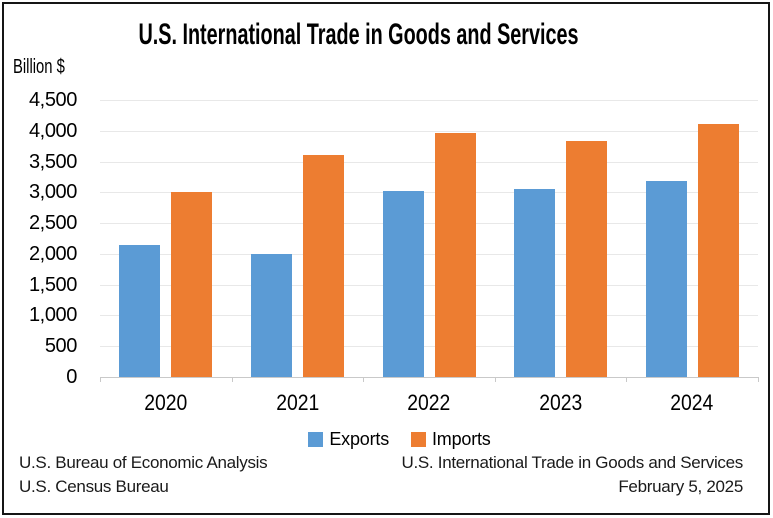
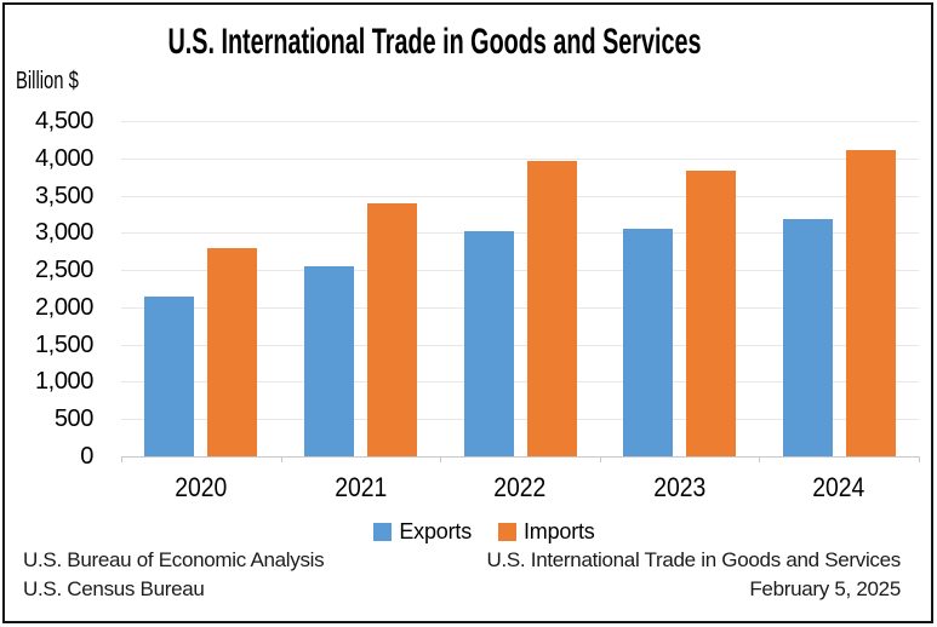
Imports/2020: 3000 -> 2800
Exports/2021: 2000 -> 2600
Imports/2021: 3600 -> 3400
